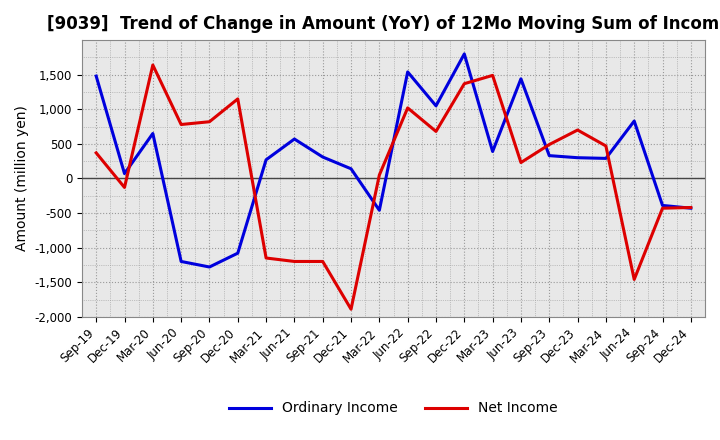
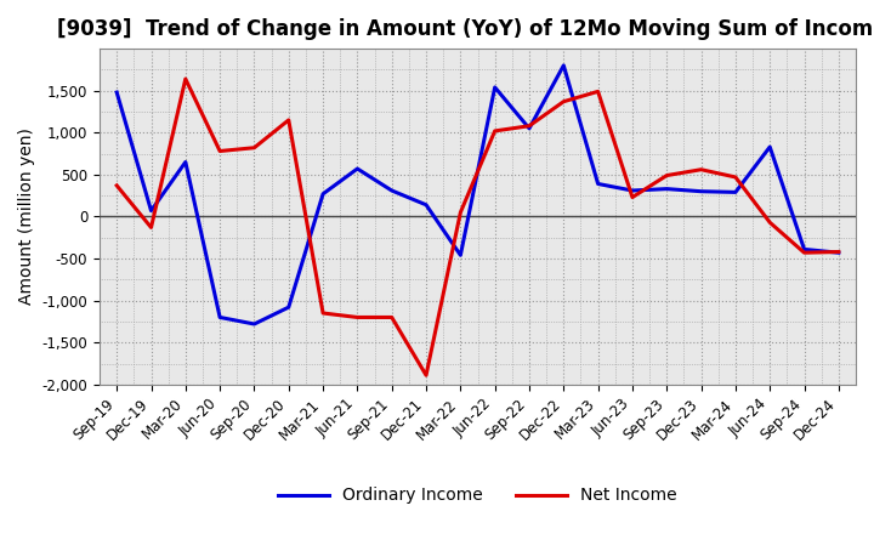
Net Income/Sep-22: 680 -> 1,080
Ordinary Income/Jun-23: 1,440 -> 310
Net Income/Dec-23: 700 -> 560
Net Income/Jun-24: -1,460 -> -70
